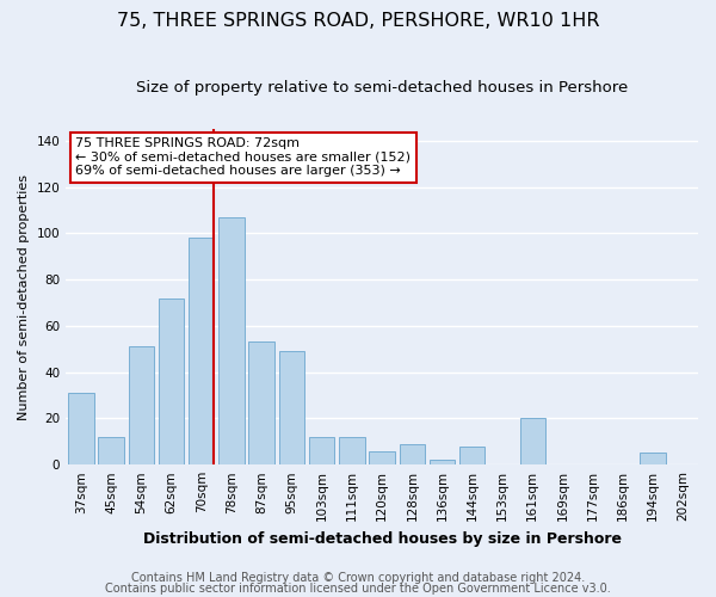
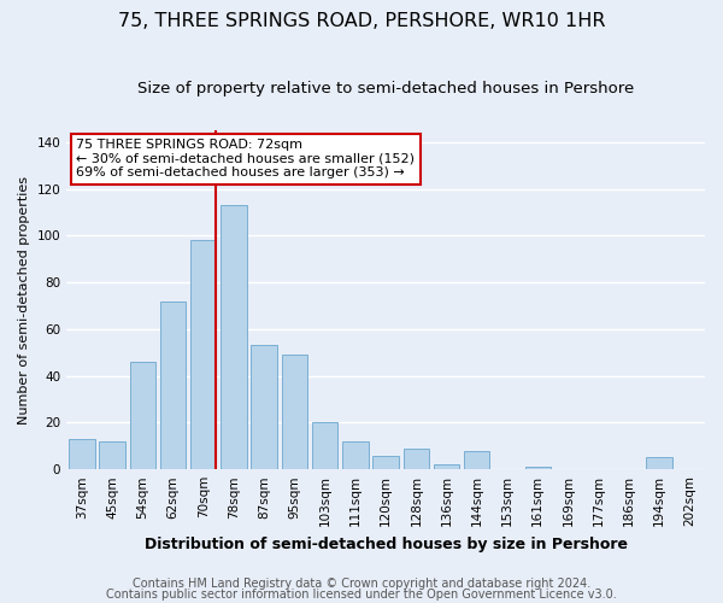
37sqm: 31 -> 13
54sqm: 51 -> 46
78sqm: 107 -> 113
103sqm: 12 -> 20
161sqm: 20 -> 1
